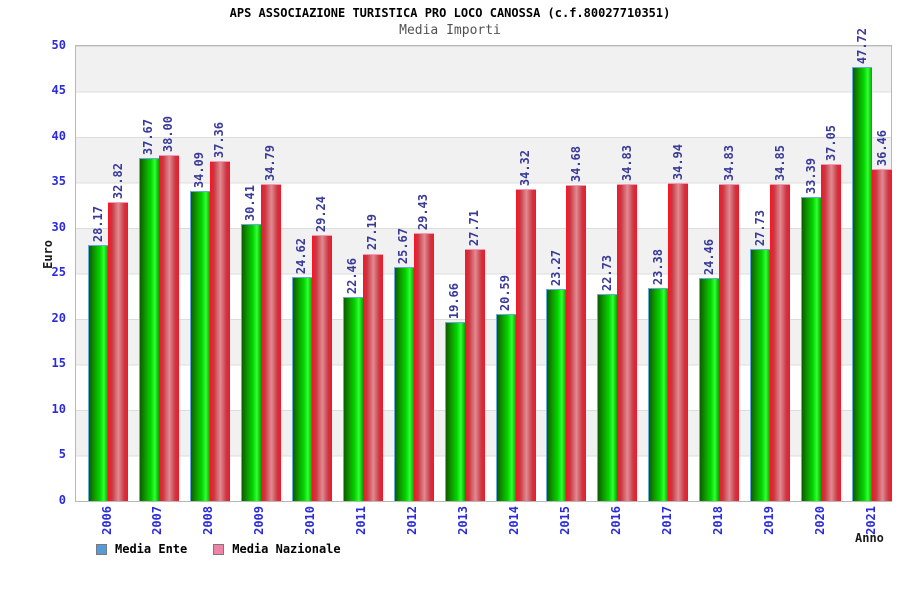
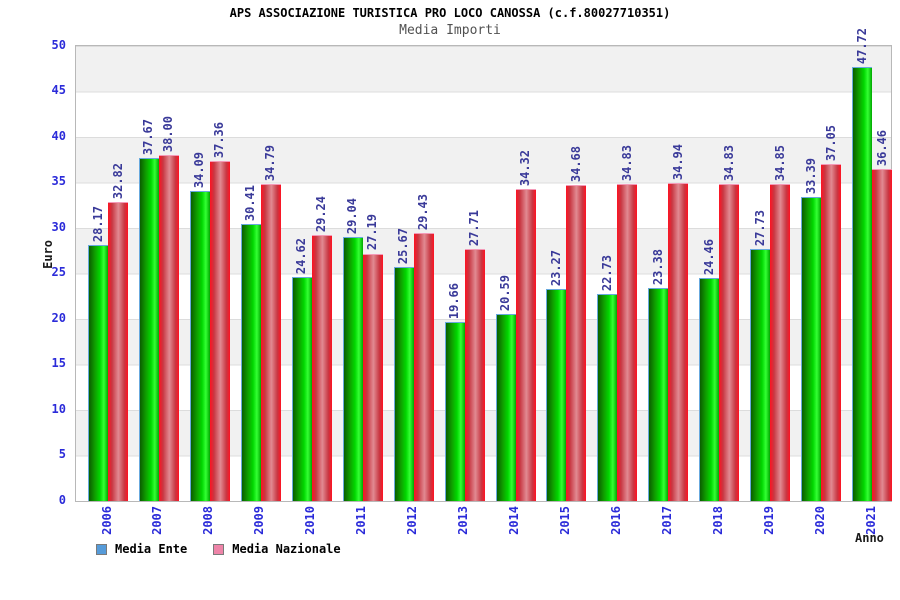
Media Ente/2011: 22.46 -> 29.04
